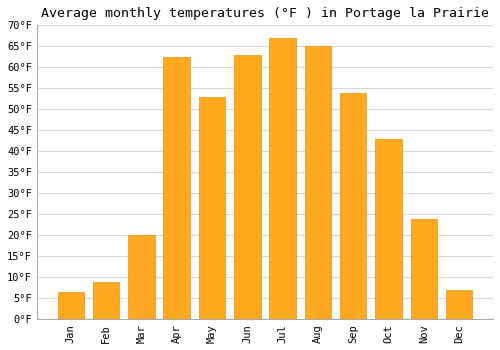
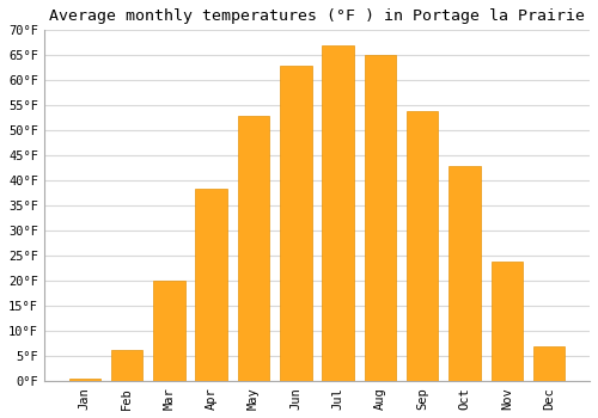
Jan: 6.5°F -> 0.5°F
Feb: 9.0°F -> 6.2°F
Apr: 62.5°F -> 38.5°F
